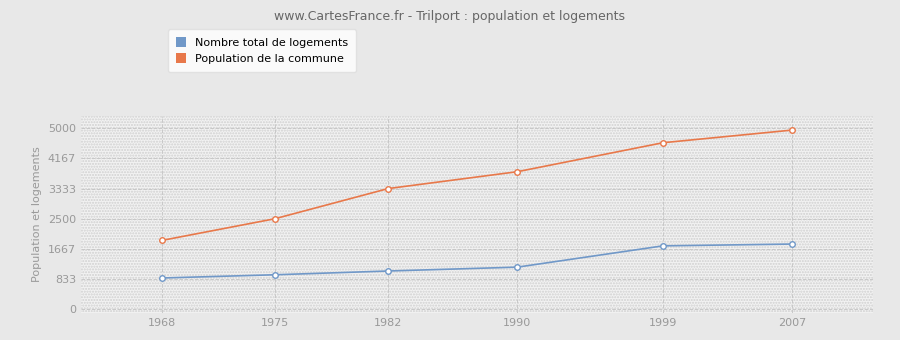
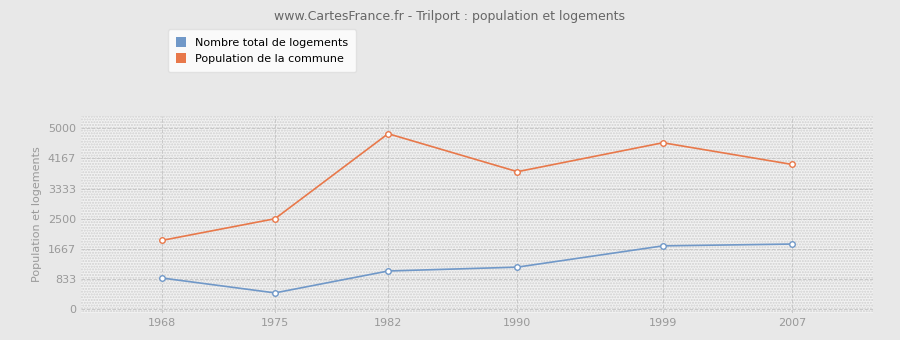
Nombre total de logements/1975: 950 -> 450
Population de la commune/1982: 3330 -> 4850
Population de la commune/2007: 4950 -> 4000
